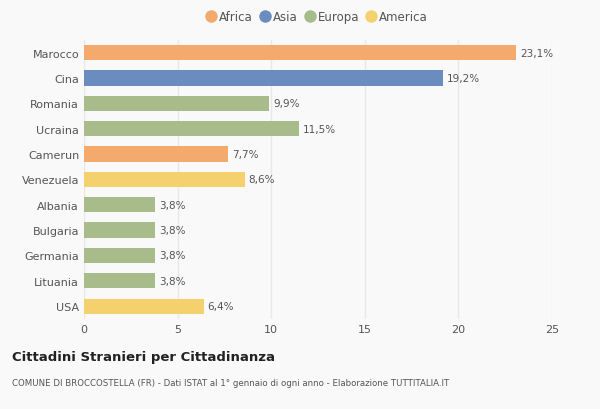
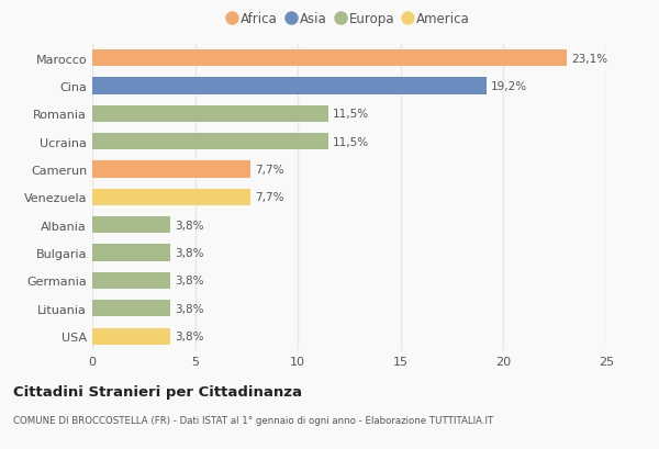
Romania: 9,9% -> 11,5%
Venezuela: 8,6% -> 7,7%
USA: 6,4% -> 3,8%
